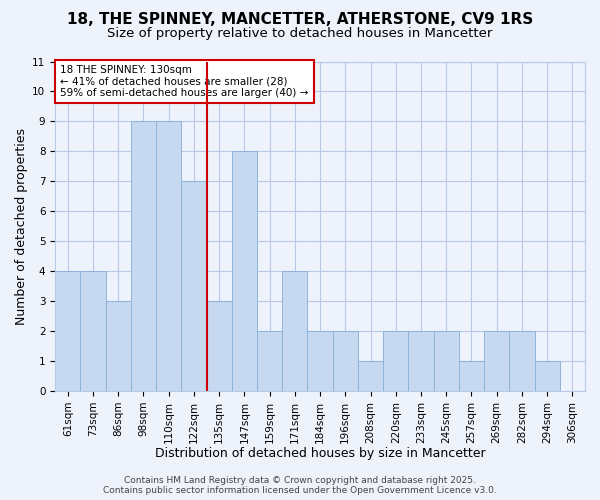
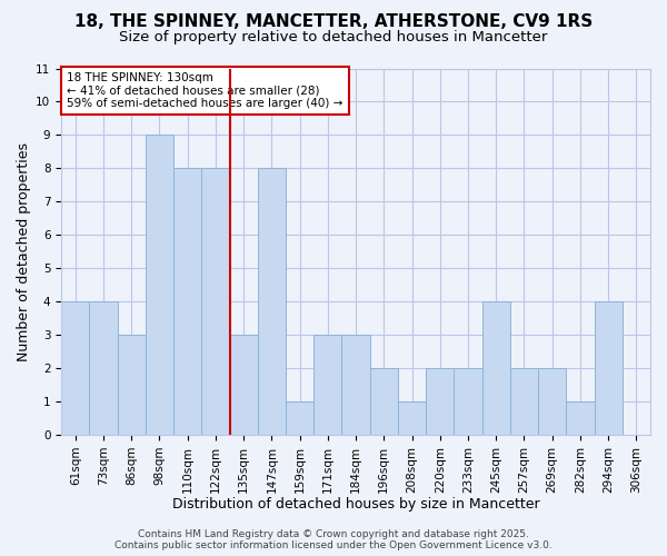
110sqm: 9 -> 8
122sqm: 7 -> 8
159sqm: 2 -> 1
171sqm: 4 -> 3
184sqm: 2 -> 3
245sqm: 2 -> 4
257sqm: 1 -> 2
282sqm: 2 -> 1
294sqm: 1 -> 4
